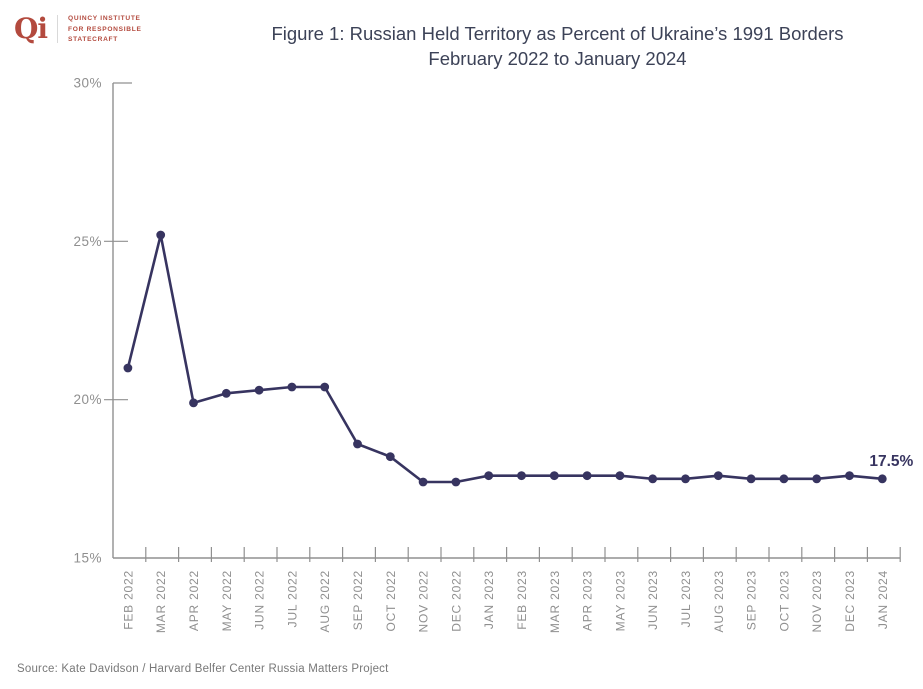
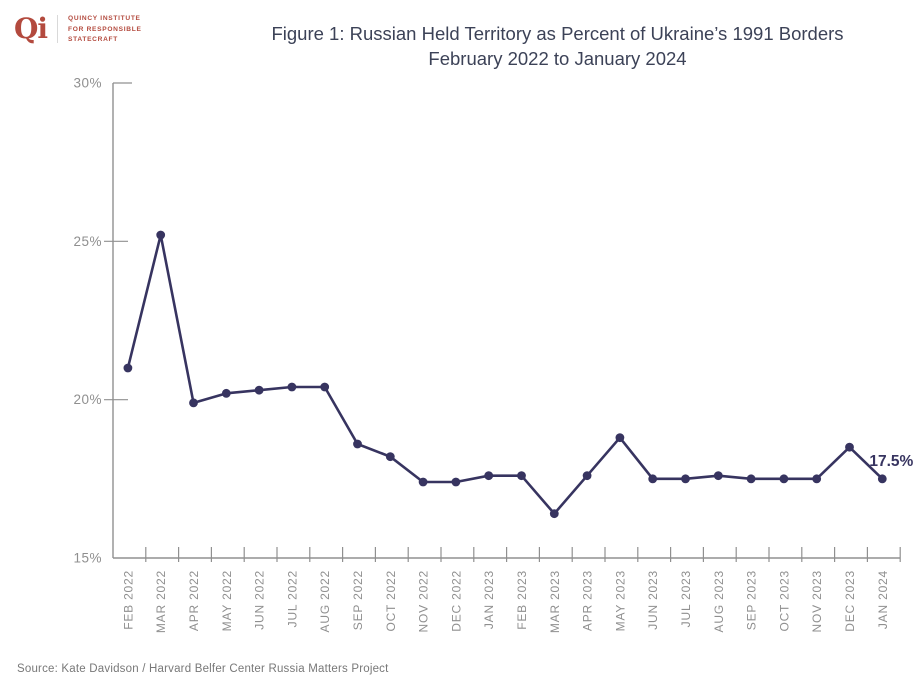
MAR 2023: 17.6% -> 16.4%
MAY 2023: 17.6% -> 18.8%
DEC 2023: 17.6% -> 18.5%
